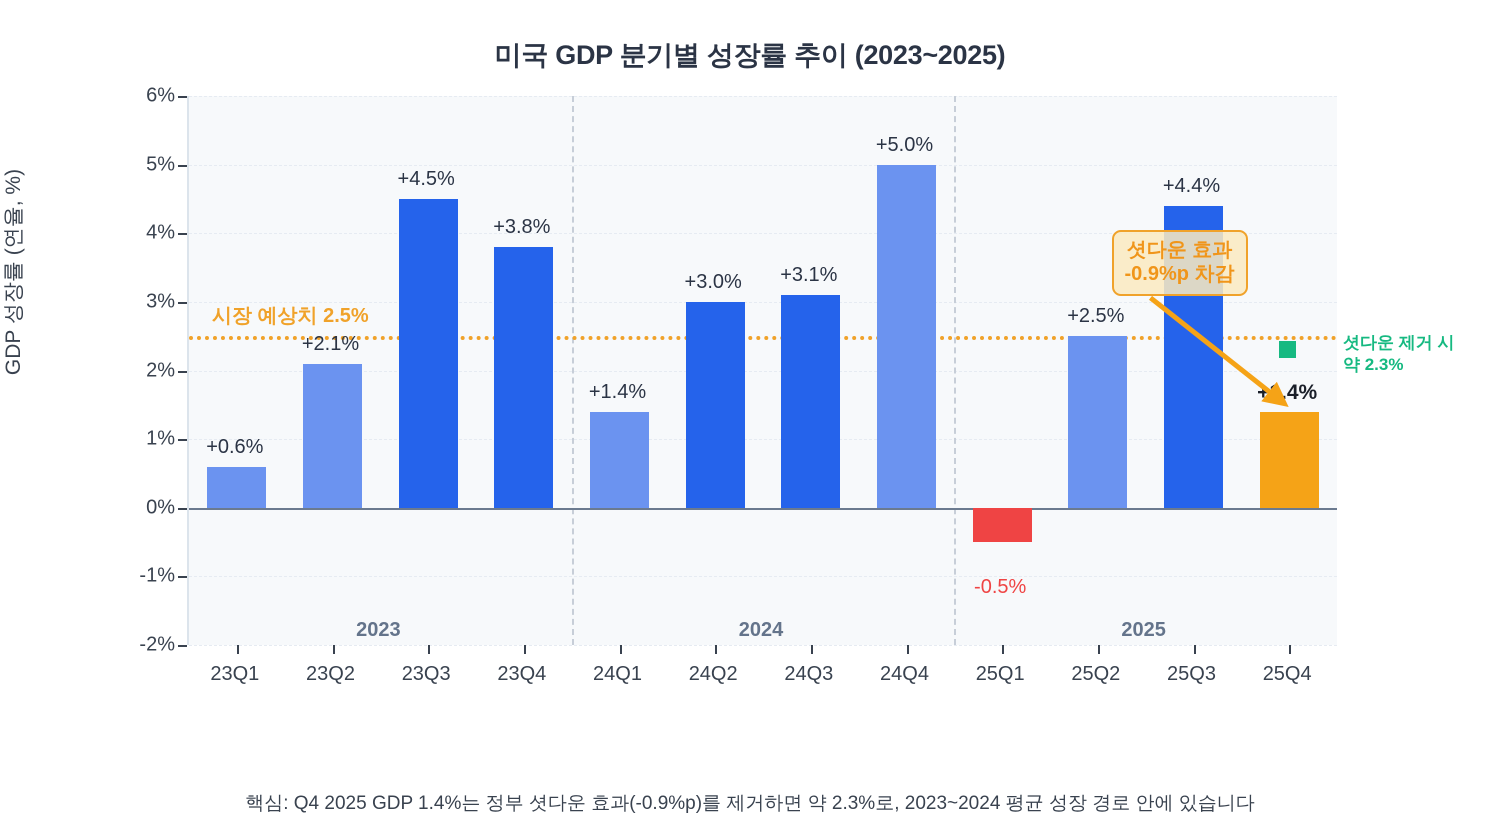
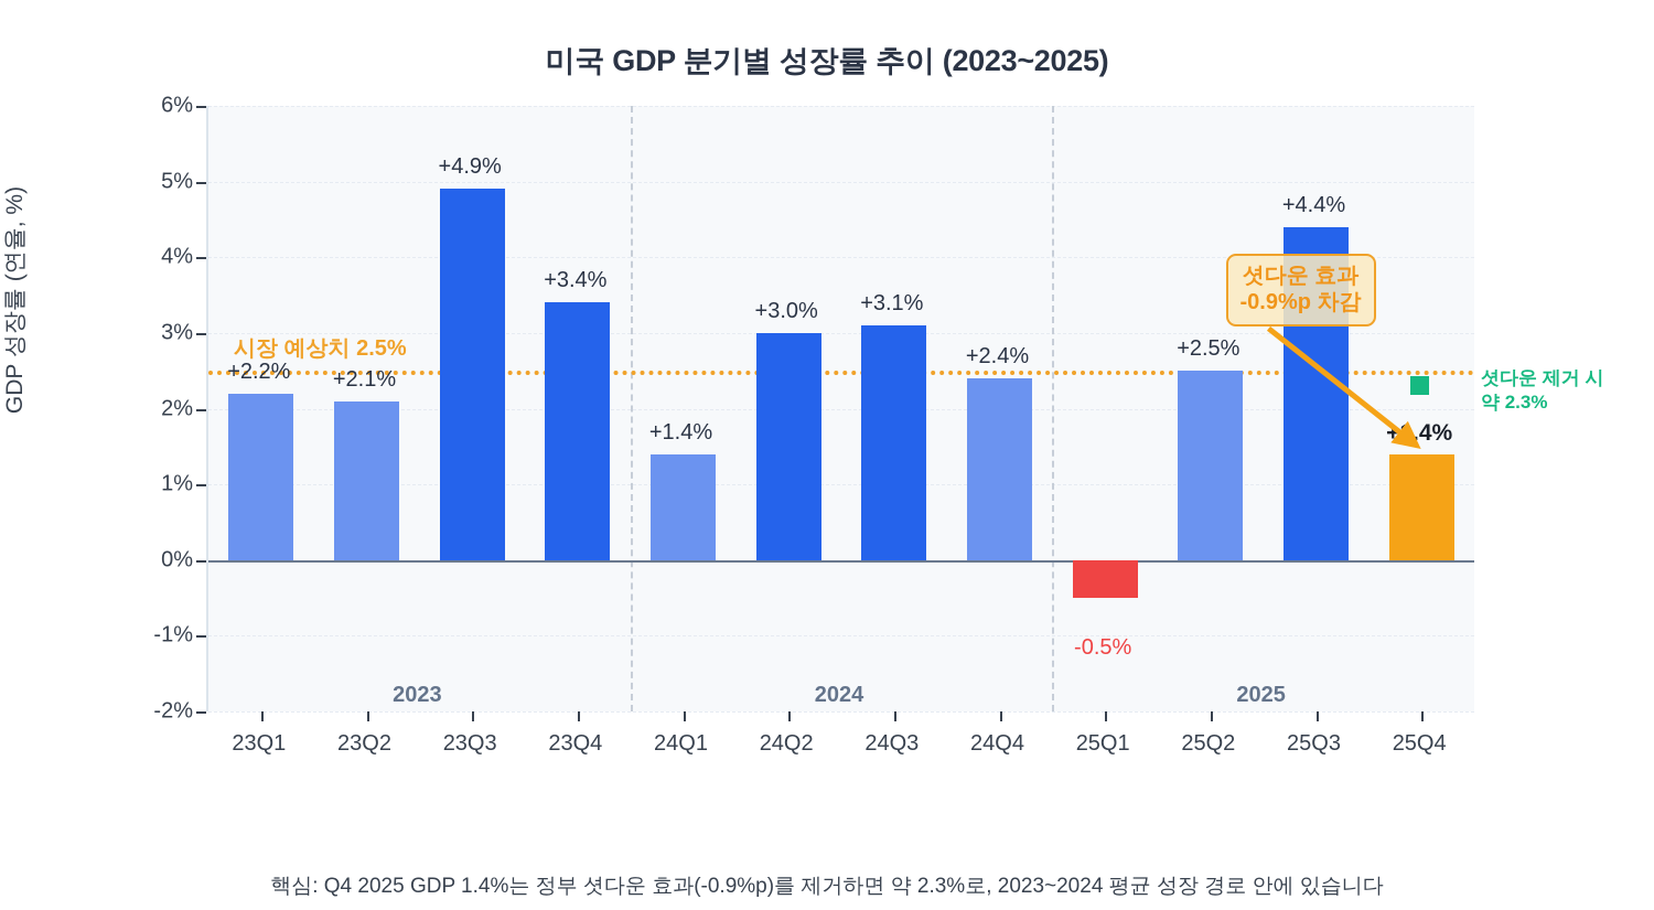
23Q1: +0.6% -> +2.2%
23Q3: +4.5% -> +4.9%
23Q4: +3.8% -> +3.4%
24Q4: +5.0% -> +2.4%
